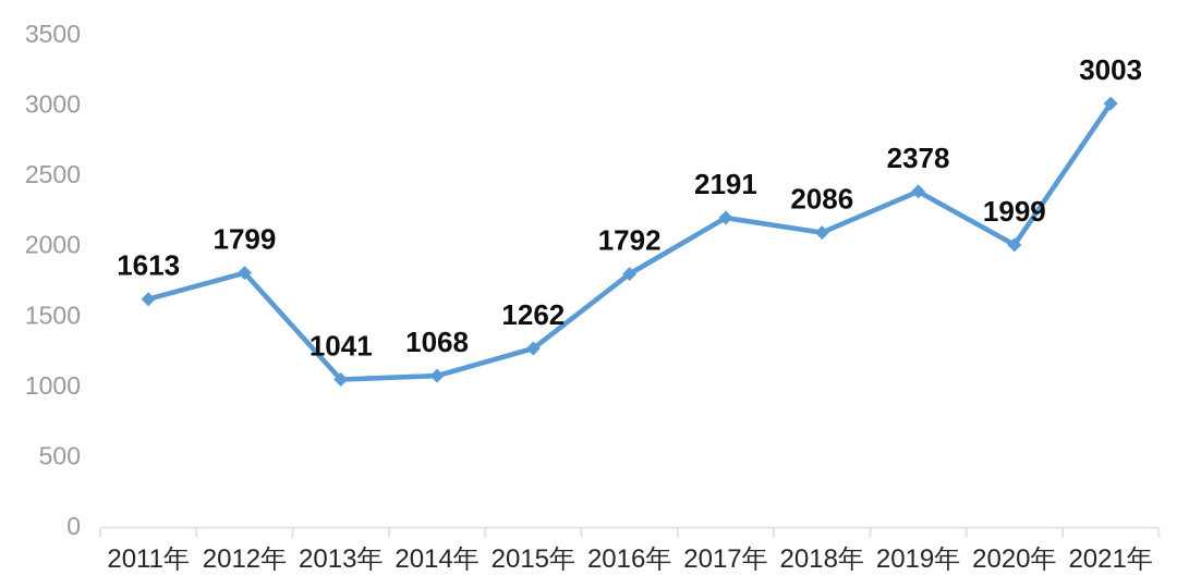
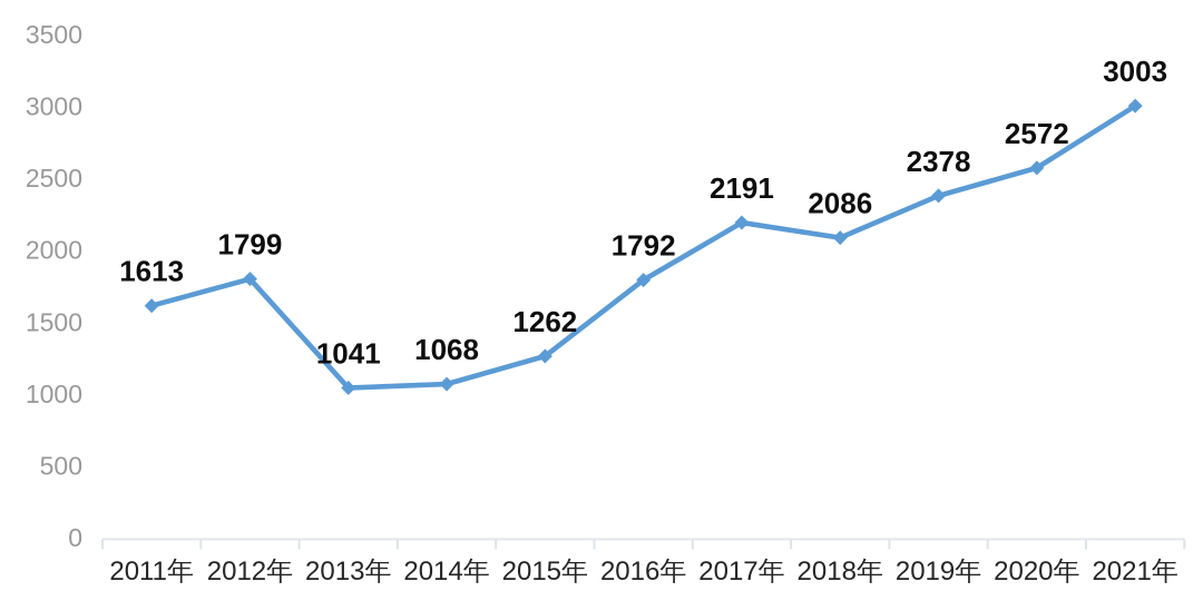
2020年: 1999 -> 2572
